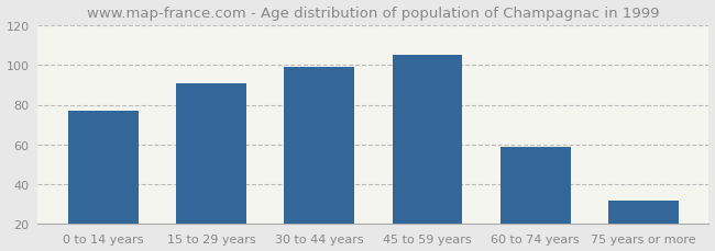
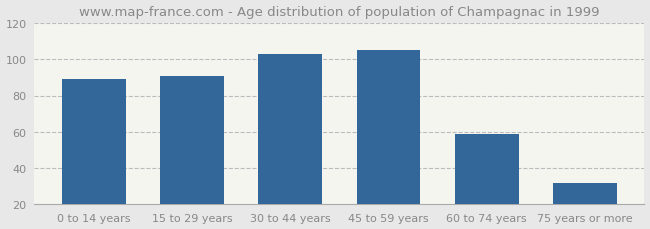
0 to 14 years: 77 -> 89
30 to 44 years: 99 -> 103
